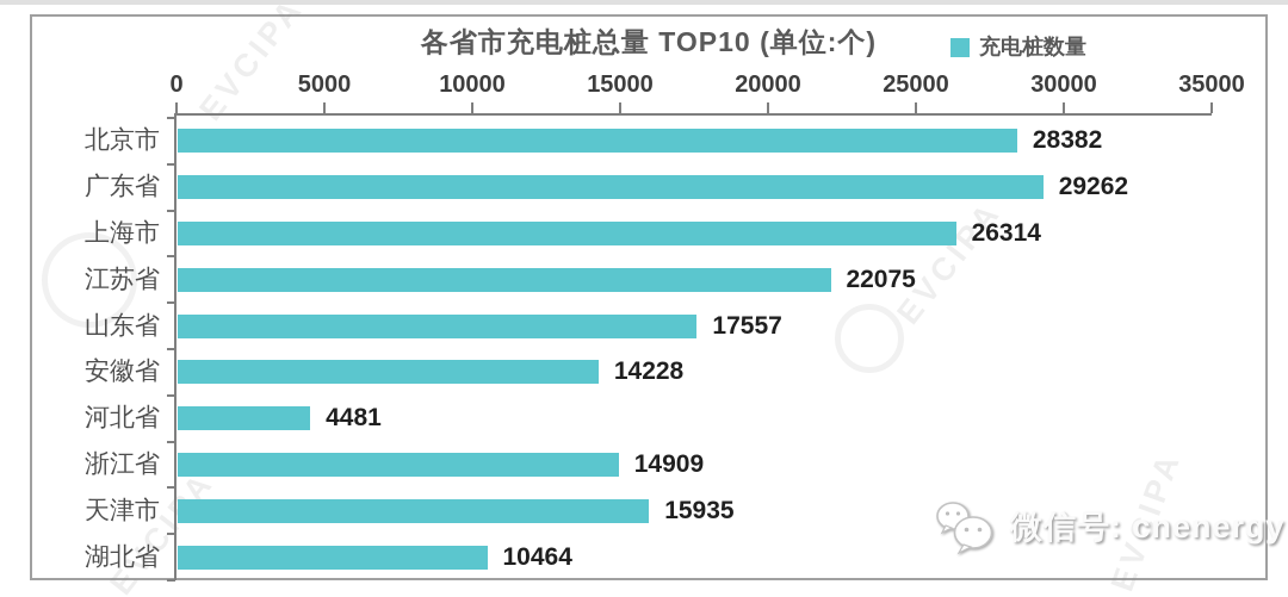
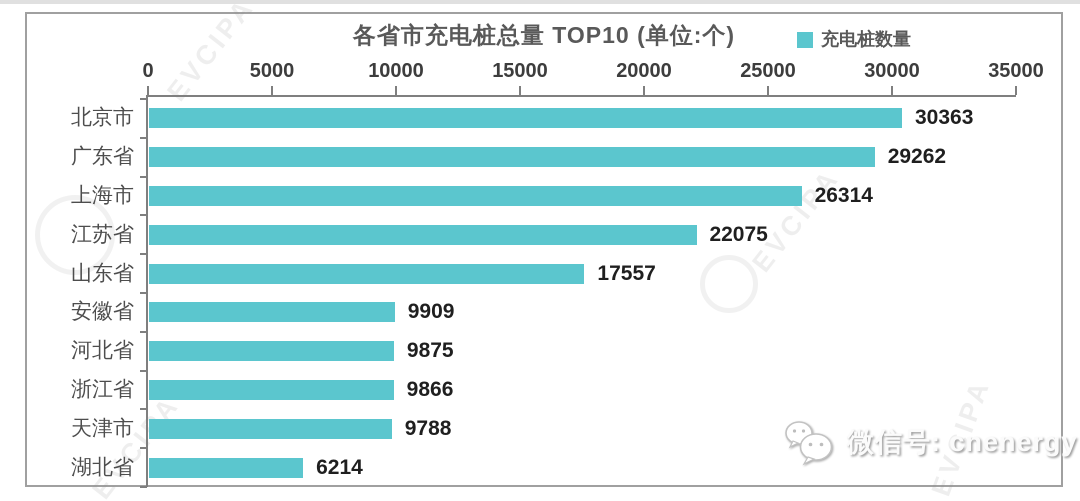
北京市: 28382 -> 30363
安徽省: 14228 -> 9909
河北省: 4481 -> 9875
浙江省: 14909 -> 9866
天津市: 15935 -> 9788
湖北省: 10464 -> 6214
